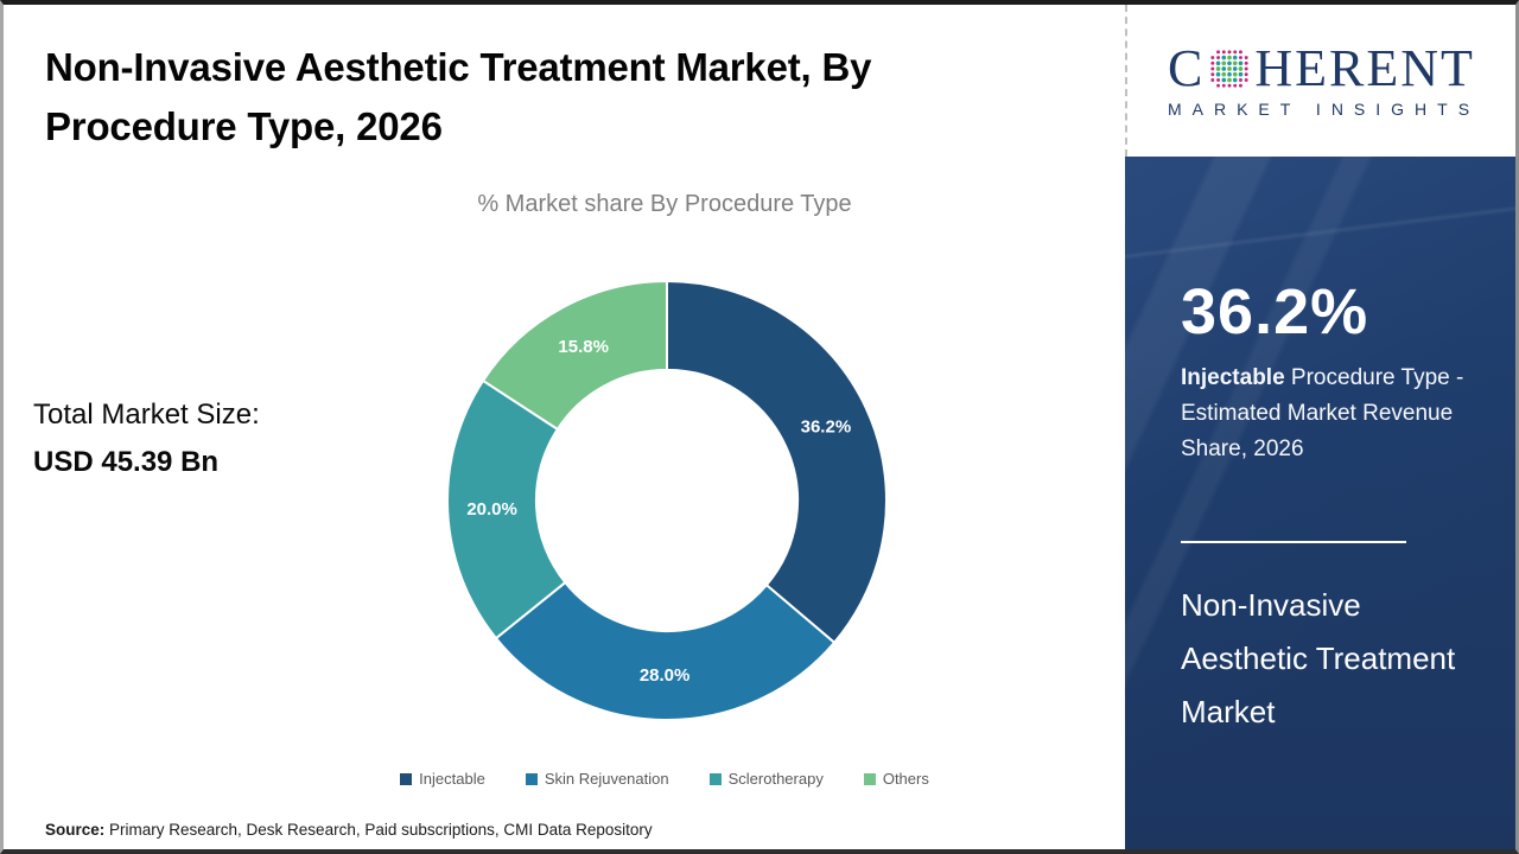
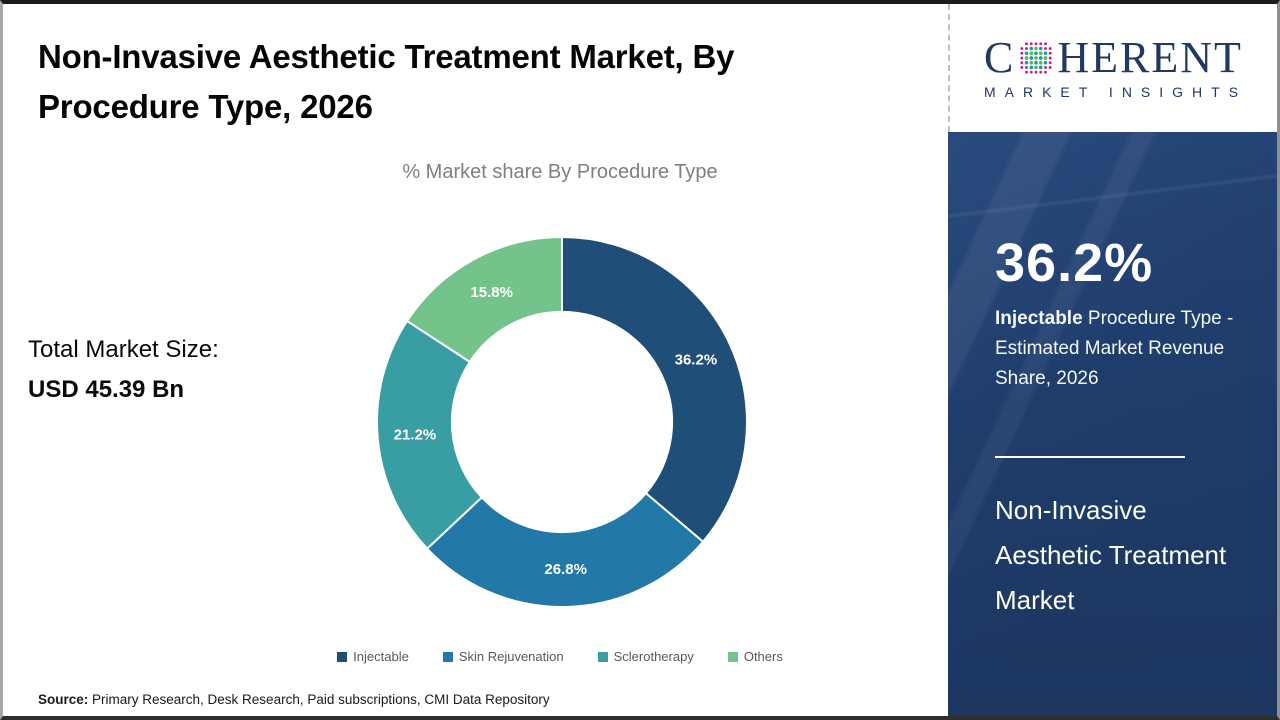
Skin Rejuvenation: 28.0% -> 26.8%
Sclerotherapy: 20.0% -> 21.2%
